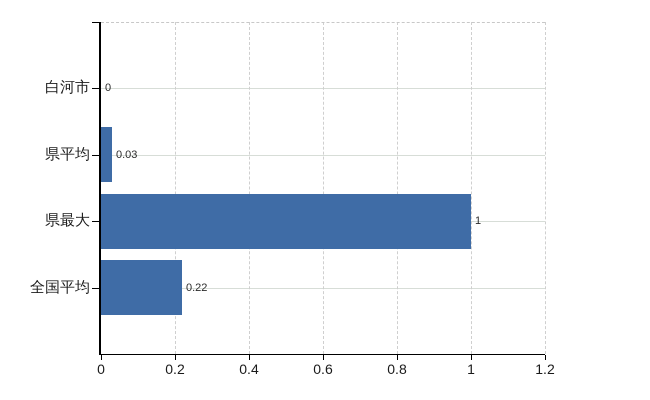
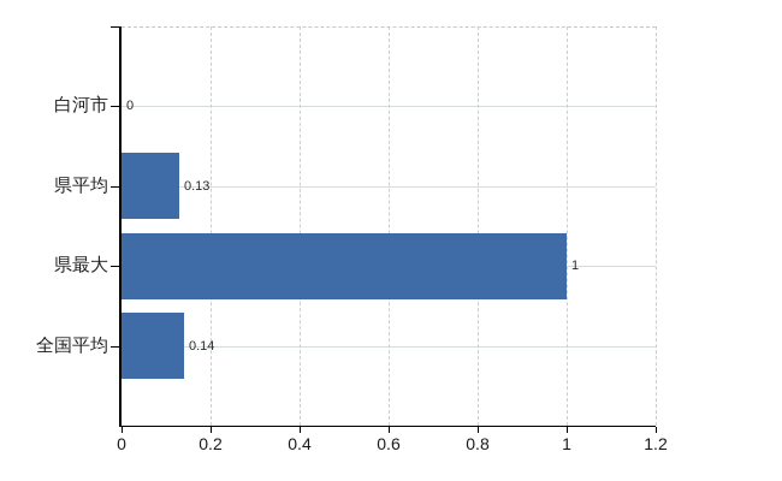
県平均: 0.03 -> 0.13
全国平均: 0.22 -> 0.14
